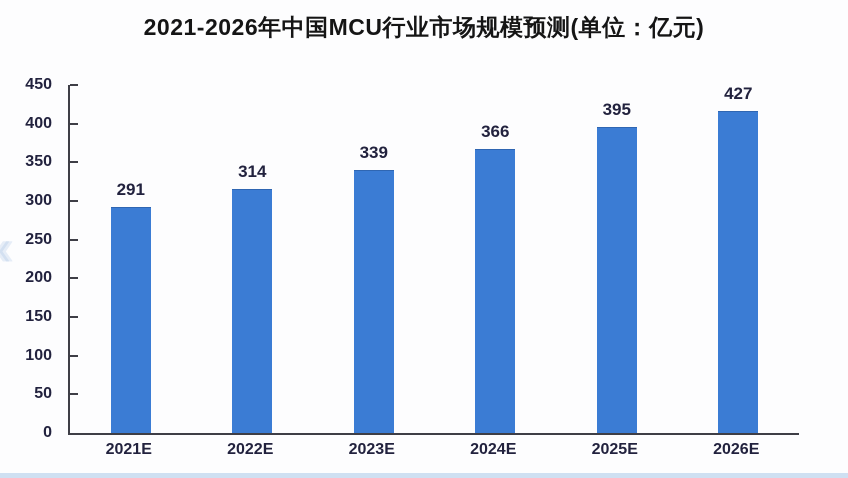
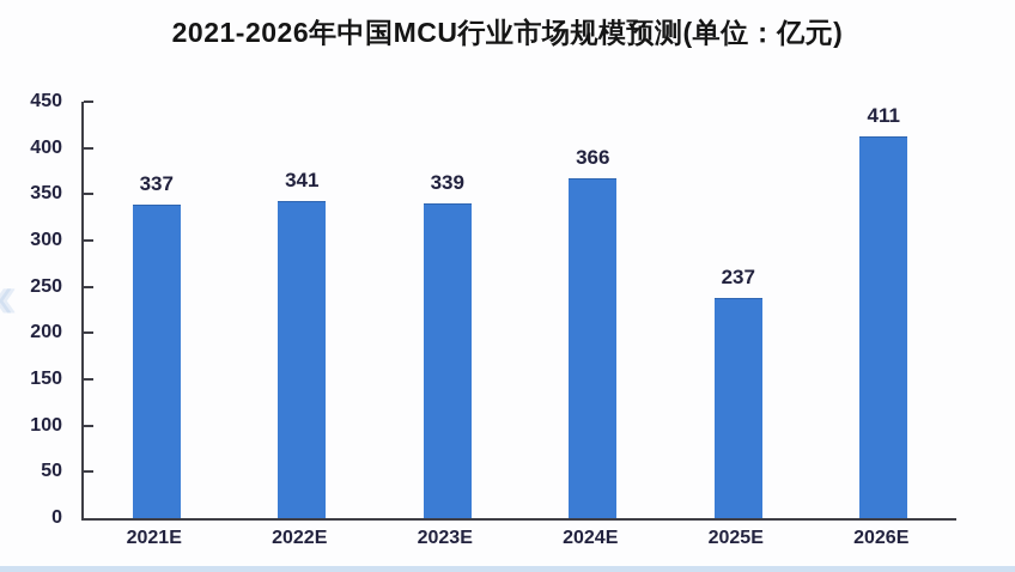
2021E: 291 -> 337
2022E: 314 -> 341
2025E: 395 -> 237
2026E: 427 -> 411
